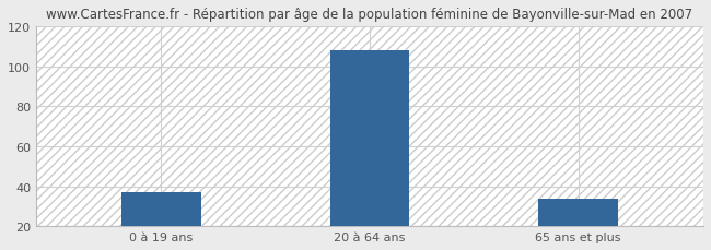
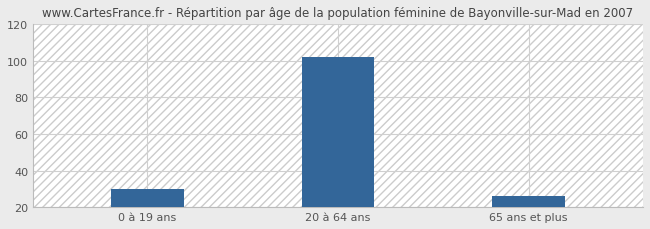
0 à 19 ans: 37 -> 30
20 à 64 ans: 108 -> 102
65 ans et plus: 34 -> 26
